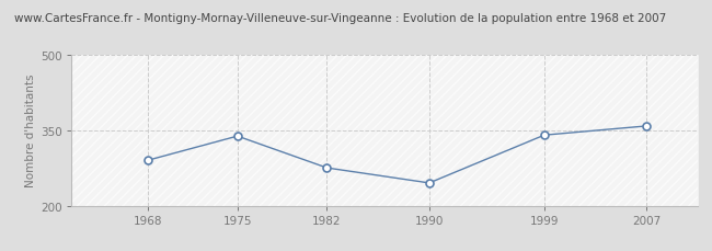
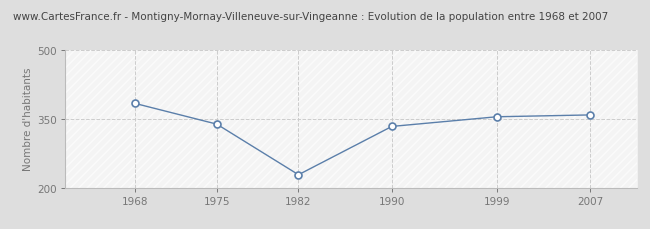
1968: 290 -> 383
1982: 275 -> 228
1990: 245 -> 333
1999: 340 -> 354
